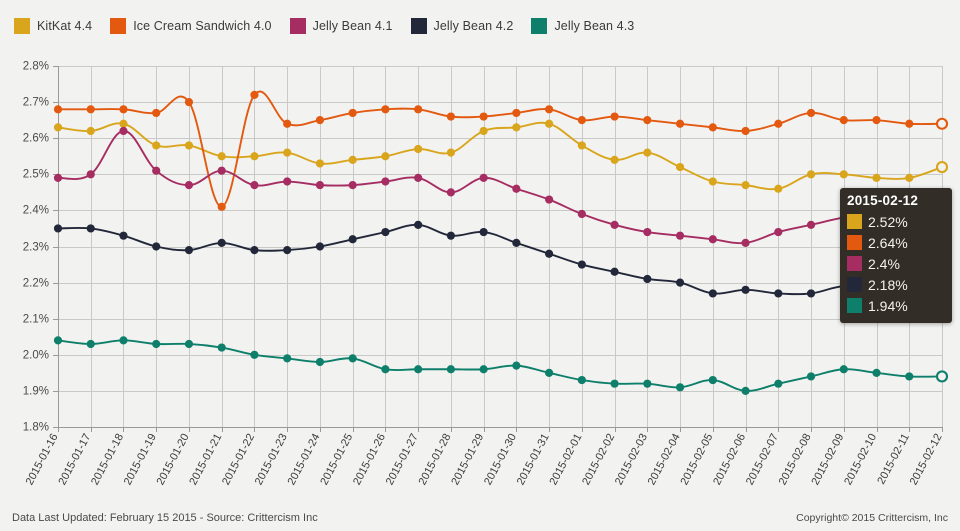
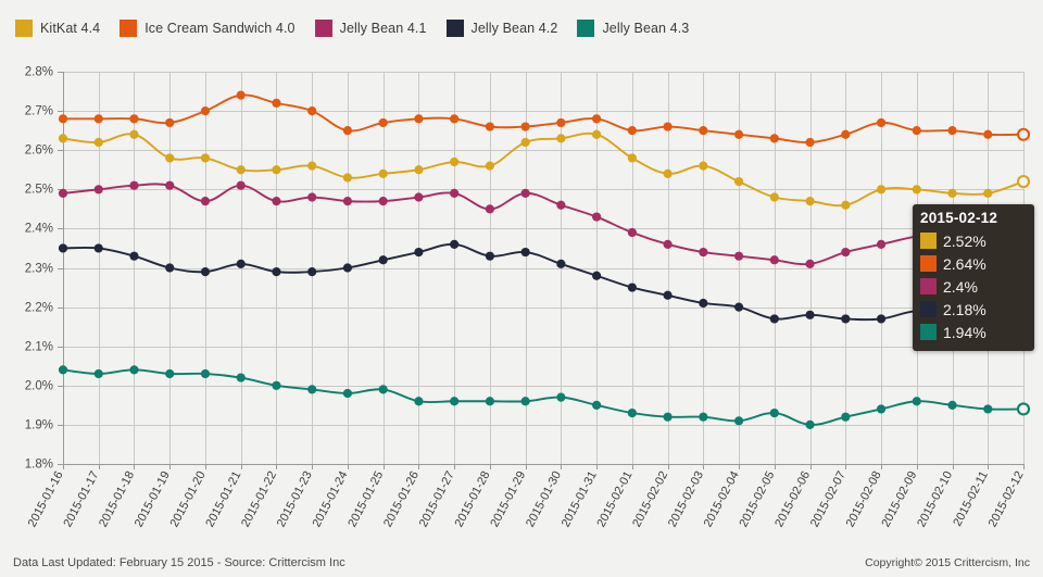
Jelly Bean 4.1/2015-01-18: 2.62% -> 2.51%
Ice Cream Sandwich 4.0/2015-01-21: 2.41% -> 2.74%
Ice Cream Sandwich 4.0/2015-01-23: 2.64% -> 2.70%
